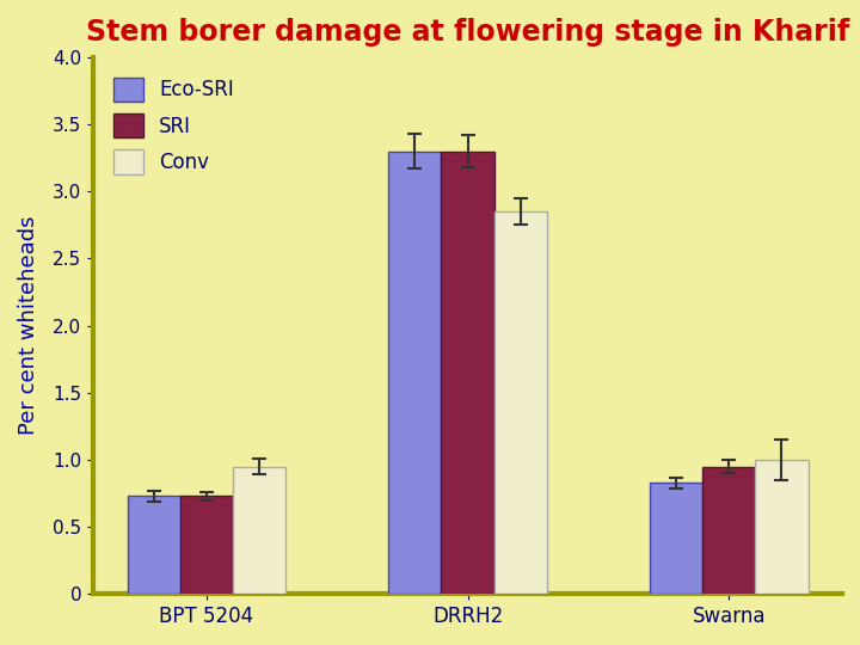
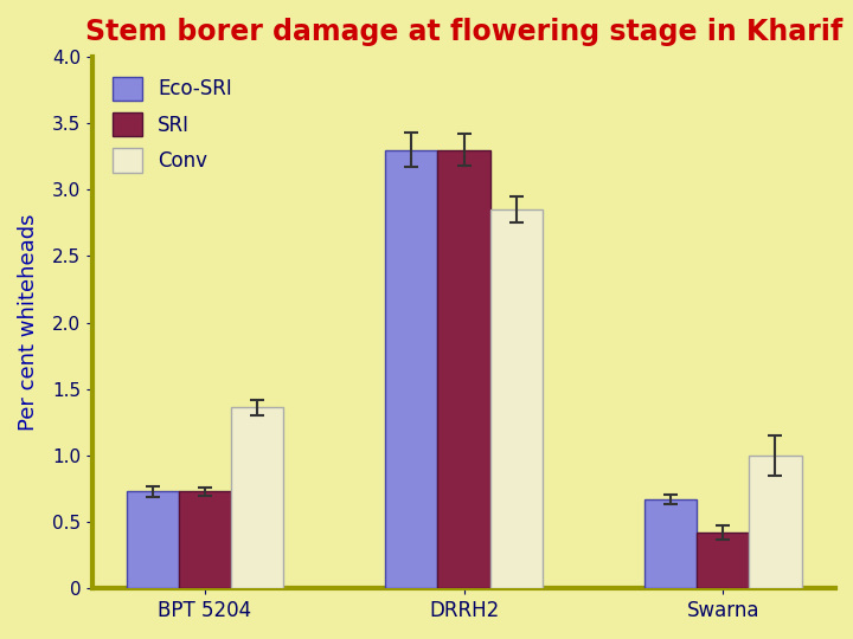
Conv/BPT 5204: 0.95 -> 1.36
Eco-SRI/Swarna: 0.83 -> 0.67
SRI/Swarna: 0.95 -> 0.42
